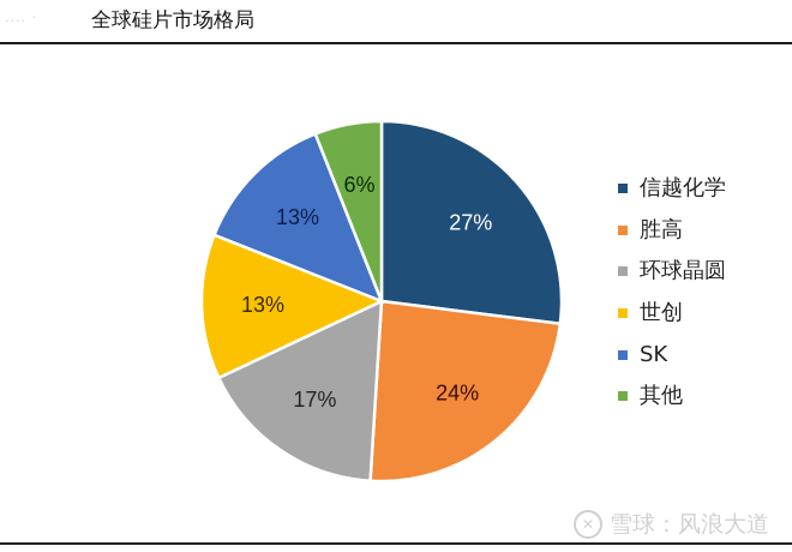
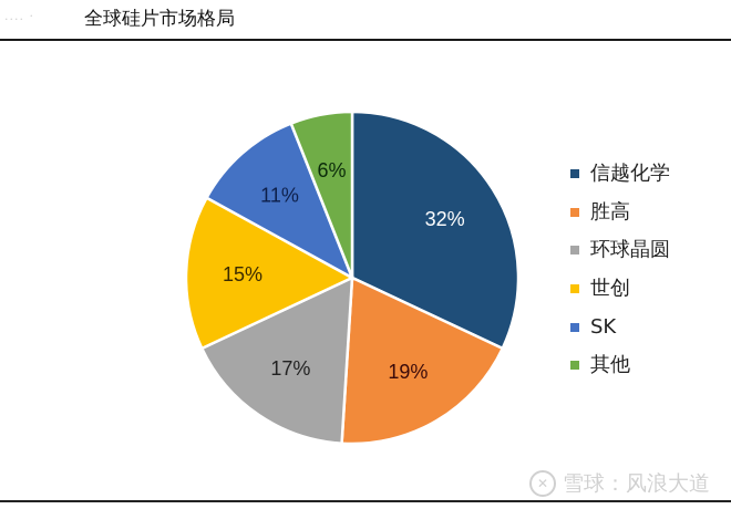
信越化学: 27% -> 32%
胜高: 24% -> 19%
世创: 13% -> 15%
SK: 13% -> 11%
